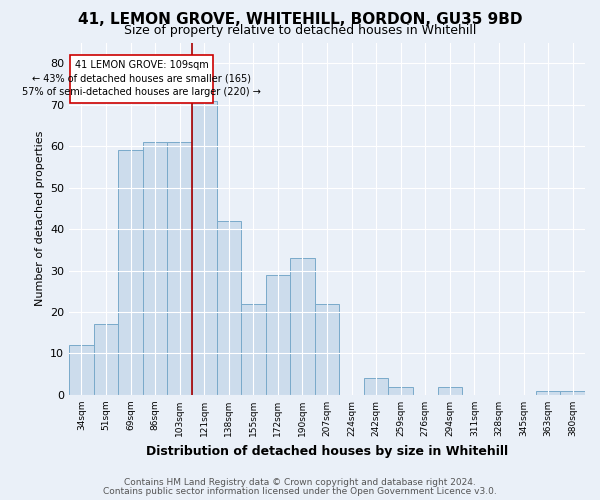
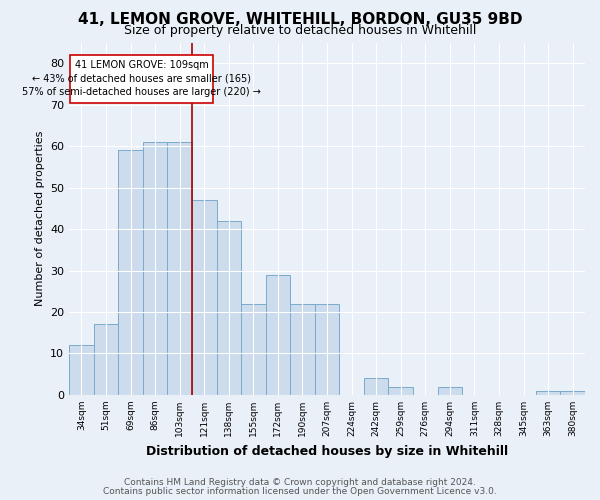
121sqm: 71 -> 47
190sqm: 33 -> 22
